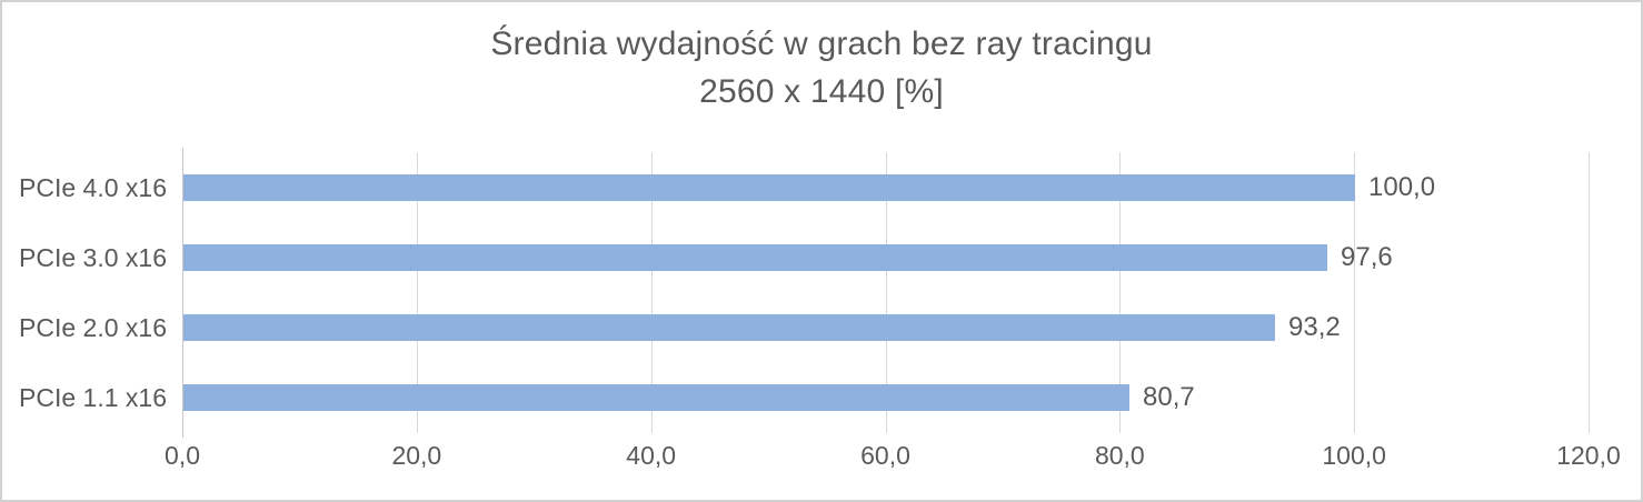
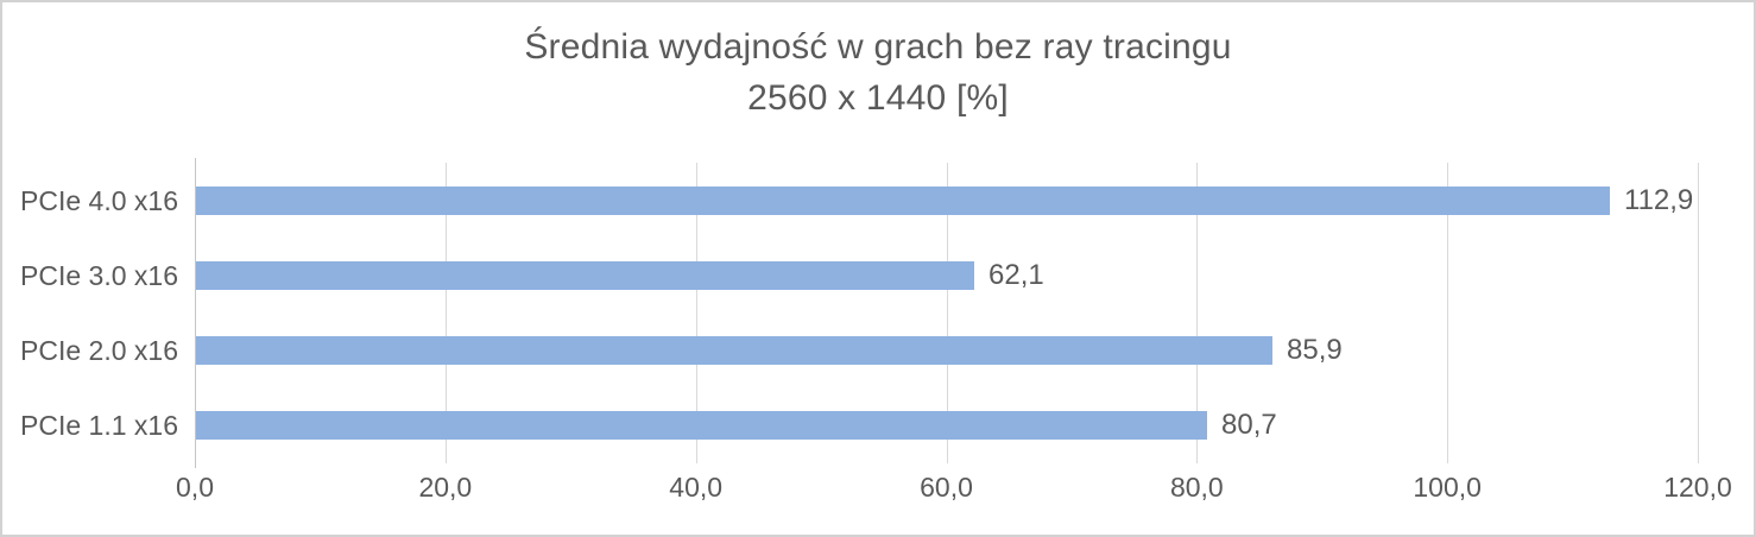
PCIe 4.0 x16: 100,0 -> 112,9
PCIe 3.0 x16: 97,6 -> 62,1
PCIe 2.0 x16: 93,2 -> 85,9
